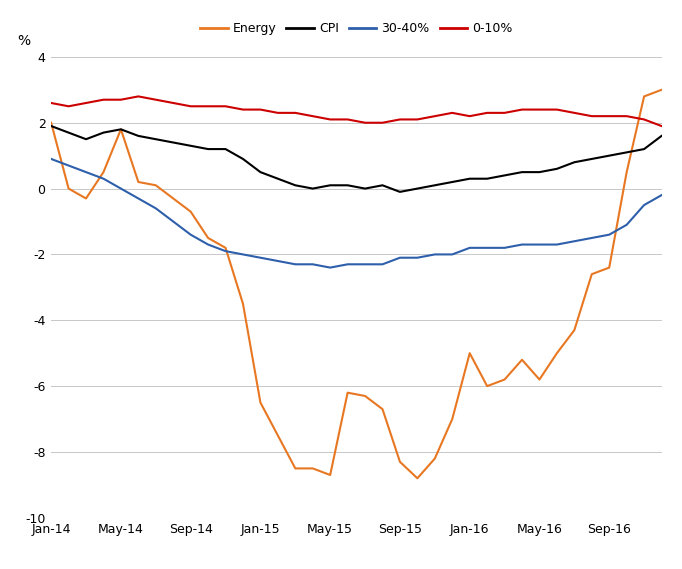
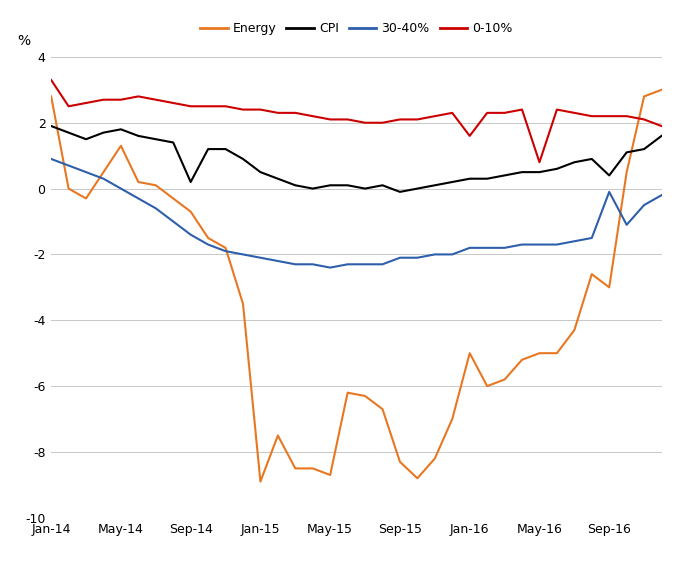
Energy/Jan-14: 2.0 -> 2.8
0-10%/Jan-14: 2.6 -> 3.3
Energy/May-14: 1.8 -> 1.3
CPI/Sep-14: 1.3 -> 0.2
Energy/Jan-15: -6.5 -> -8.9
0-10%/Jan-16: 2.2 -> 1.6
Energy/May-16: -5.8 -> -5.0
0-10%/May-16: 2.4 -> 0.8
Energy/Sep-16: -2.4 -> -3.0
CPI/Sep-16: 1.0 -> 0.4
30-40%/Sep-16: -1.4 -> -0.1
